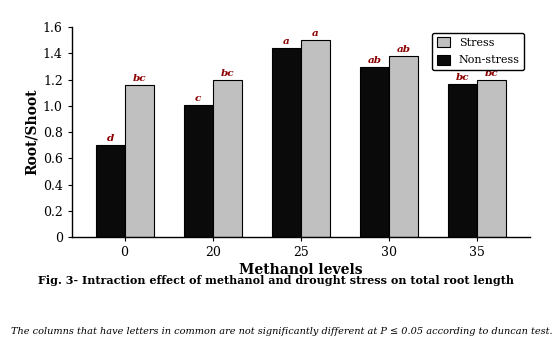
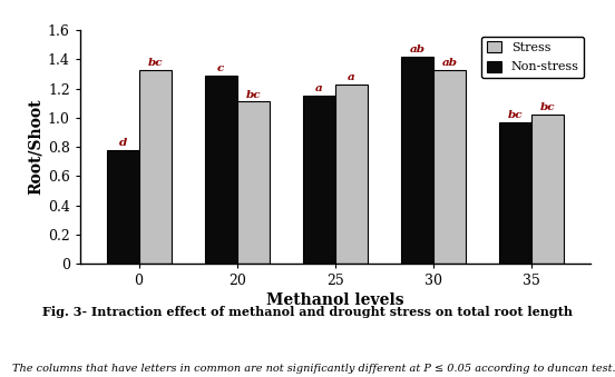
Non-stress/0: 0.70 -> 0.78
Stress/0: 1.16 -> 1.33
Non-stress/20: 1.01 -> 1.29
Stress/20: 1.20 -> 1.11
Non-stress/25: 1.44 -> 1.15
Stress/25: 1.50 -> 1.23
Non-stress/30: 1.30 -> 1.42
Stress/30: 1.38 -> 1.33
Non-stress/35: 1.17 -> 0.97
Stress/35: 1.20 -> 1.02
